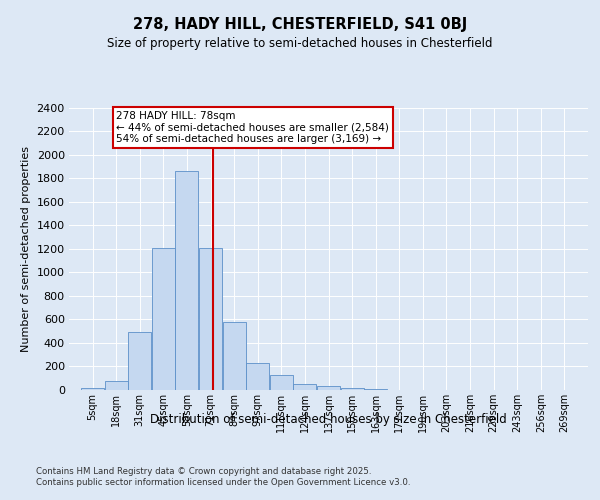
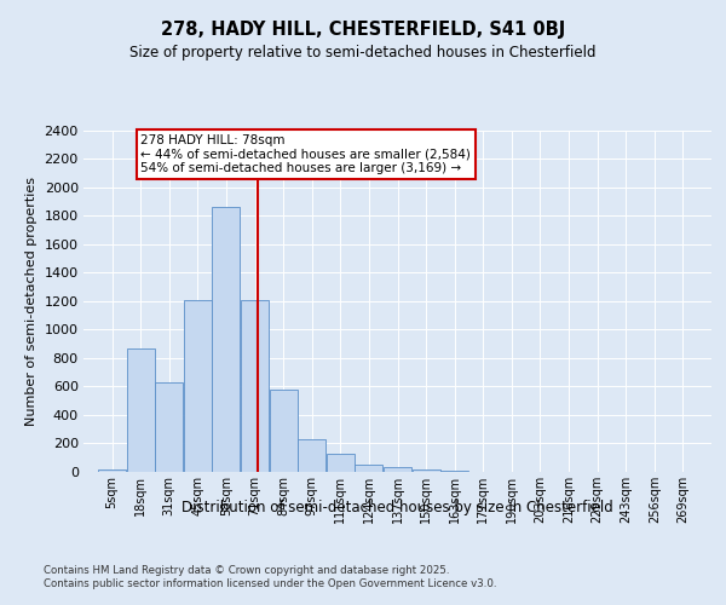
18sqm: 80 -> 870
31sqm: 490 -> 630
